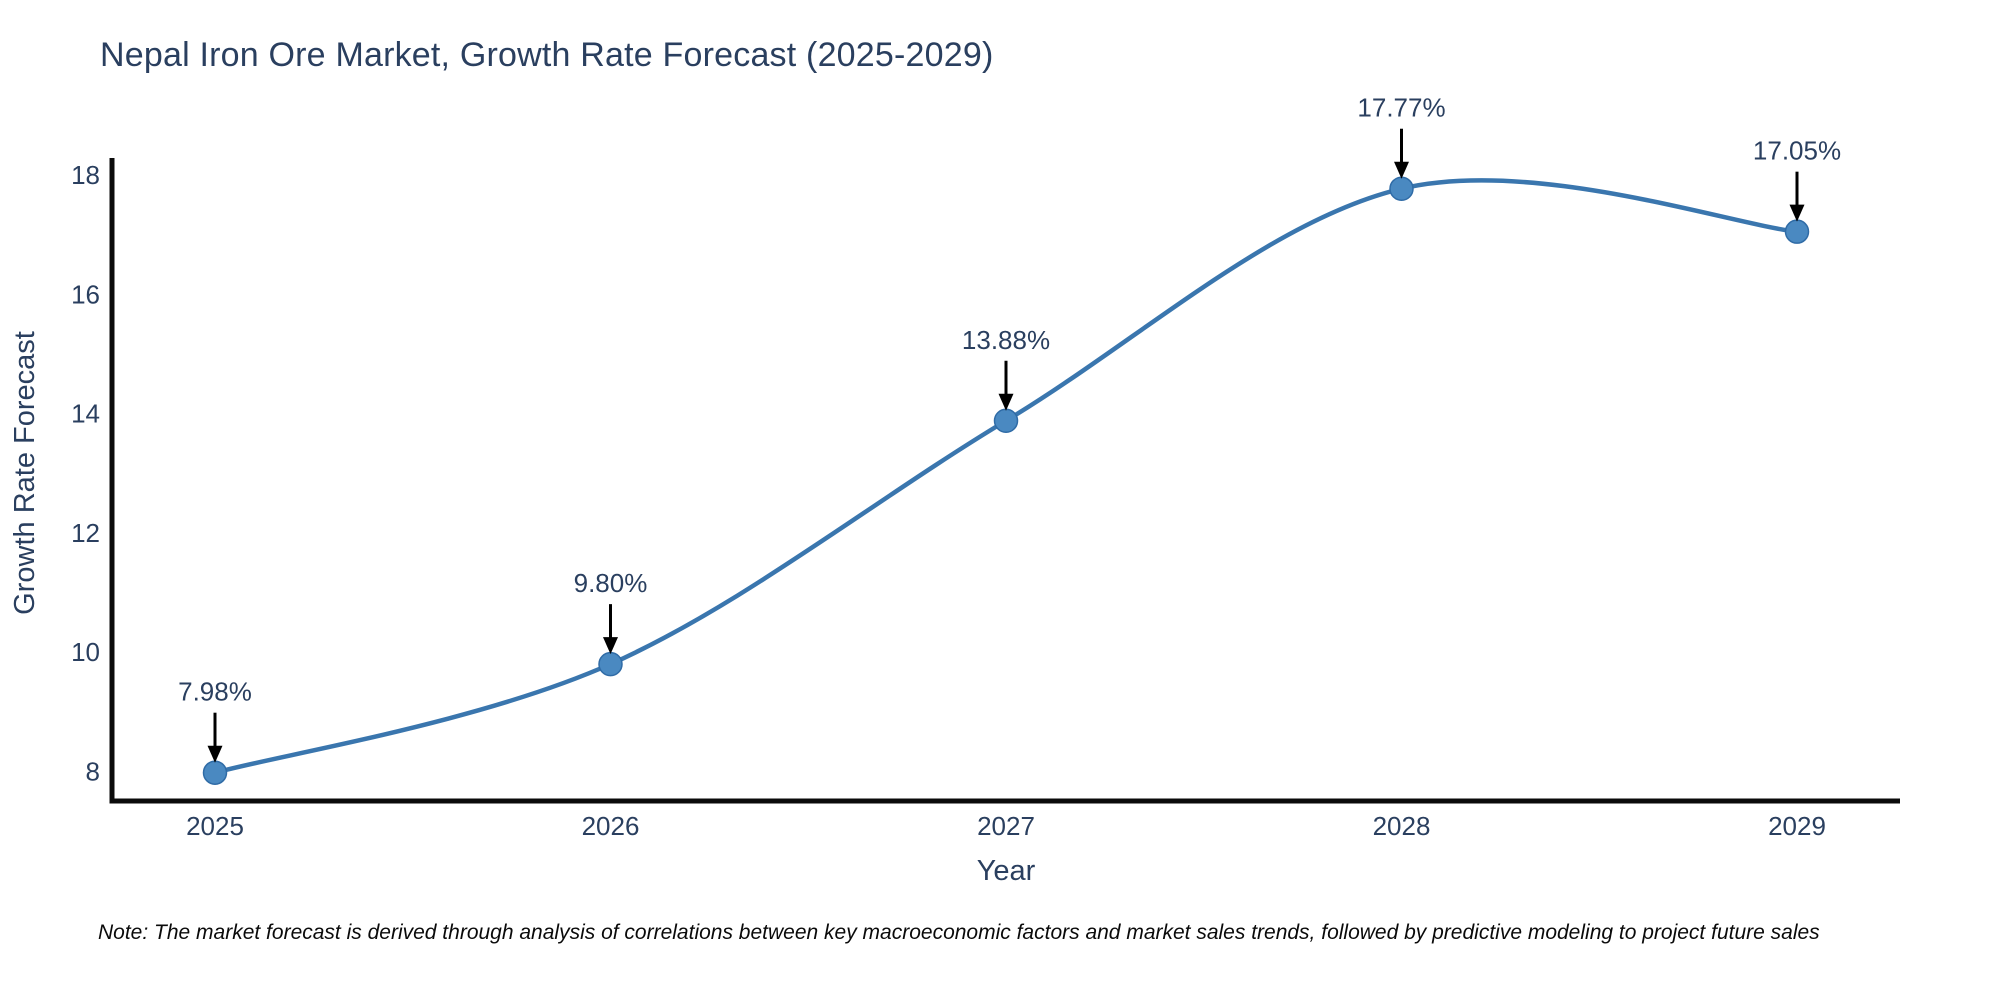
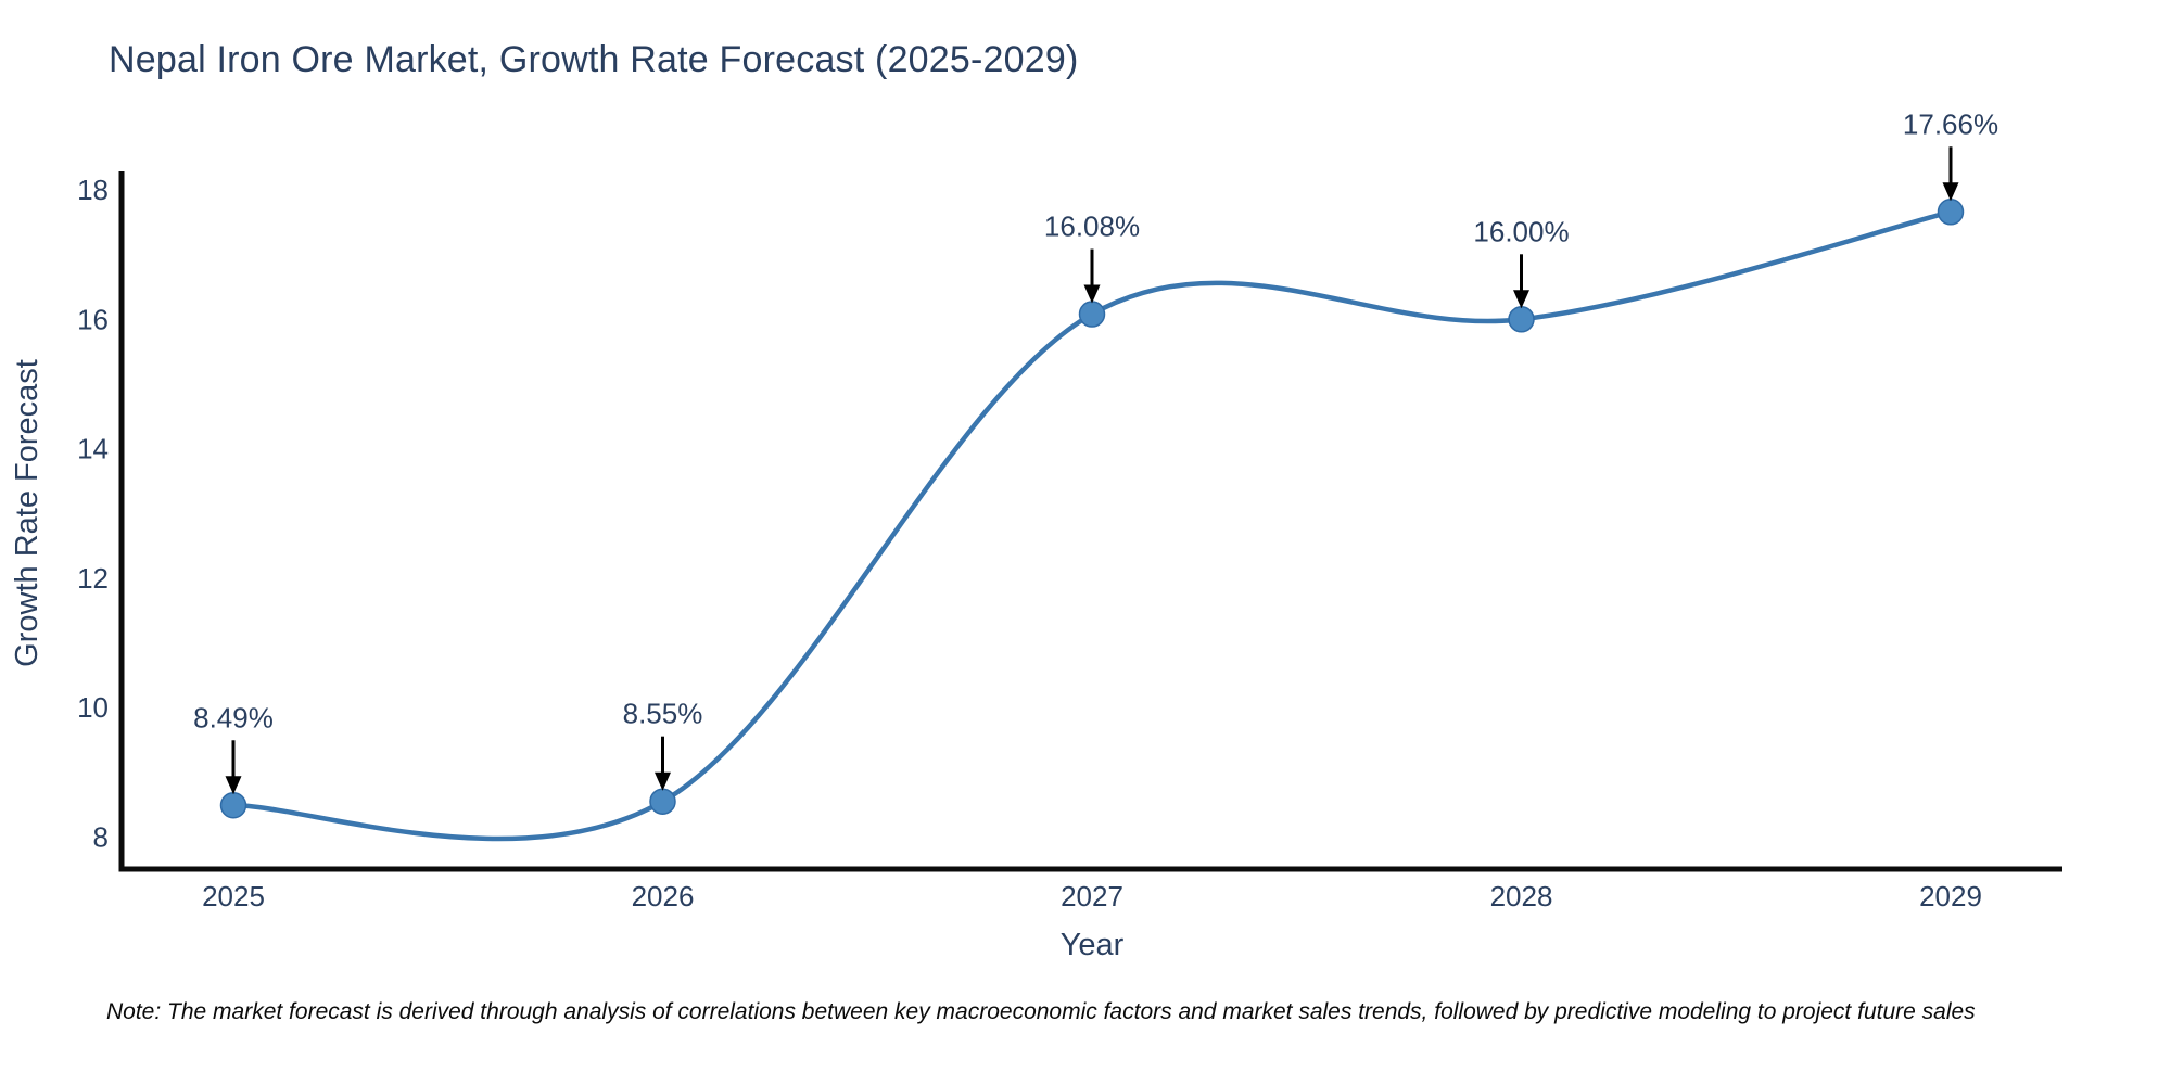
2025: 7.98% -> 8.49%
2026: 9.80% -> 8.55%
2027: 13.88% -> 16.08%
2028: 17.77% -> 16.00%
2029: 17.05% -> 17.66%
